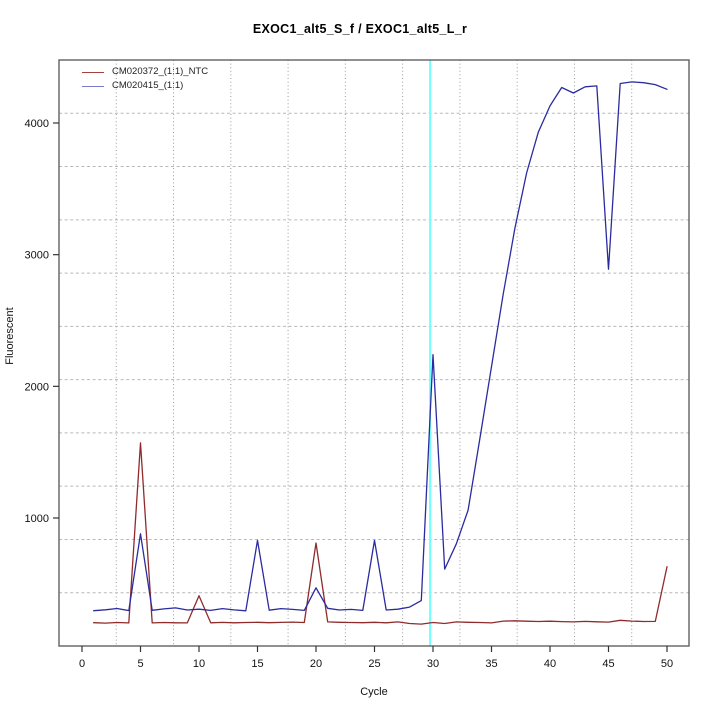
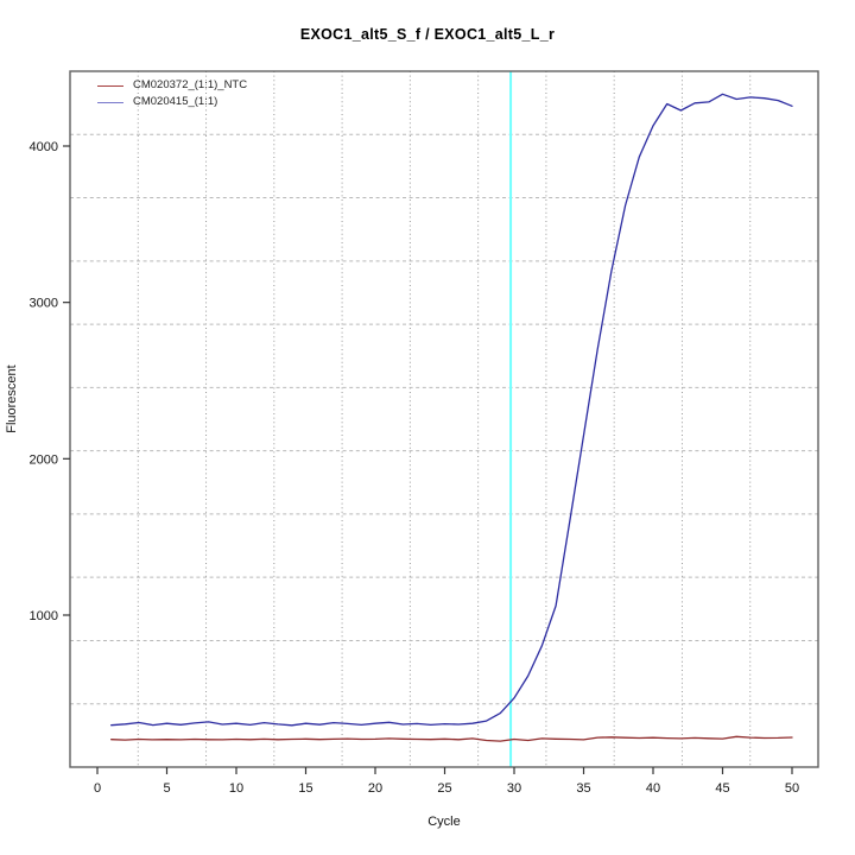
CM020372_(1:1)_NTC/5: 1570 -> 200
CM020415_(1:1)/5: 880 -> 310
CM020372_(1:1)_NTC/10: 410 -> 210
CM020415_(1:1)/15: 830 -> 310
CM020372_(1:1)_NTC/20: 810 -> 210
CM020415_(1:1)/20: 470 -> 310
CM020415_(1:1)/25: 830 -> 300
CM020415_(1:1)/30: 2240 -> 470
CM020415_(1:1)/45: 2890 -> 4330
CM020372_(1:1)_NTC/50: 630 -> 220
